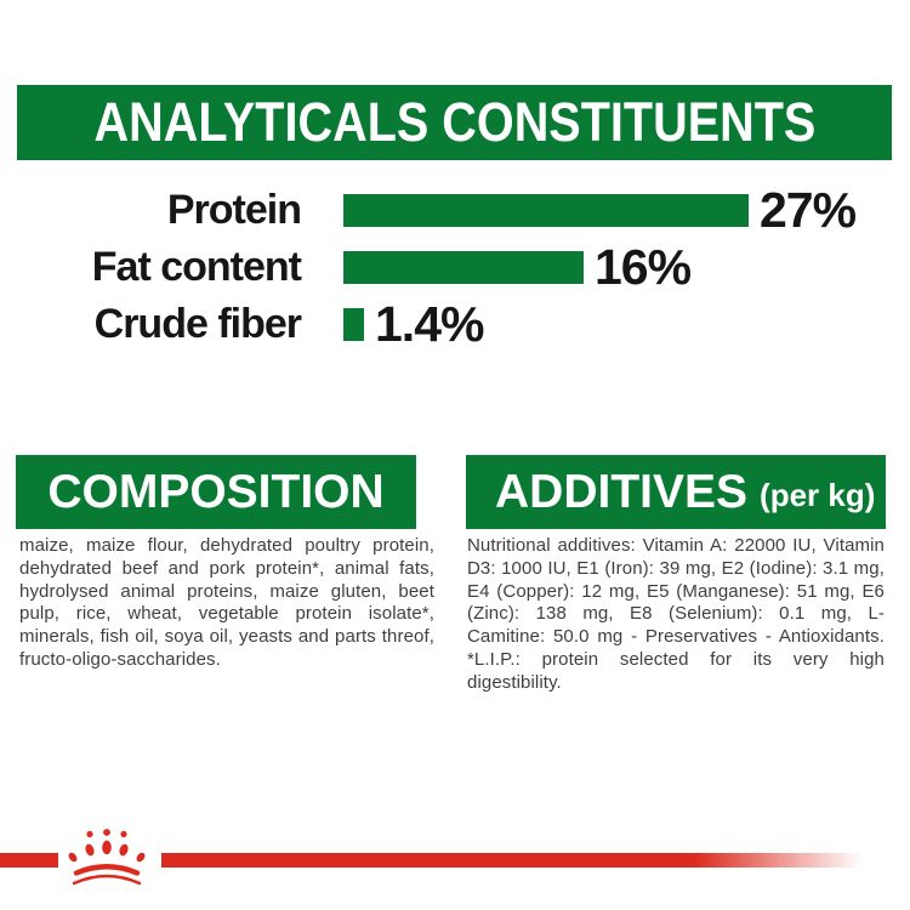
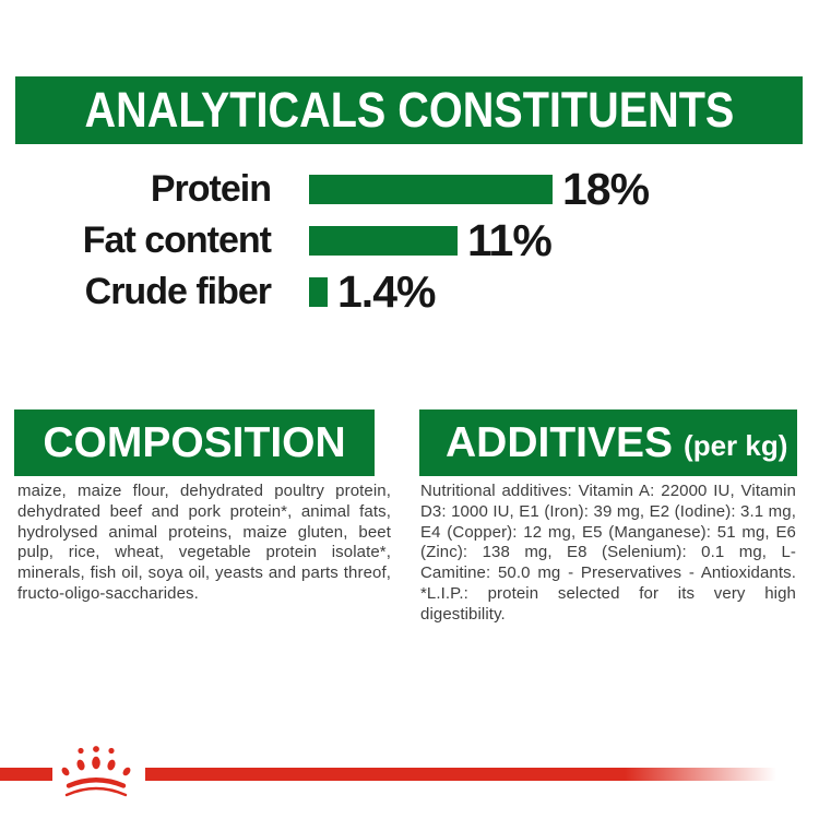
Protein: 27% -> 18%
Fat content: 16% -> 11%
